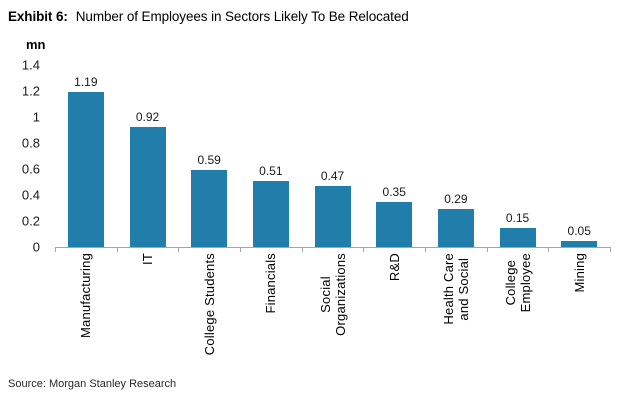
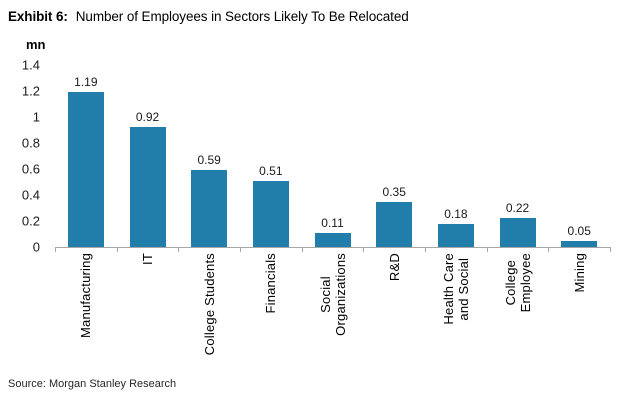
Social Organizations: 0.47 -> 0.11
Health Care and Social: 0.29 -> 0.18
College Employee: 0.15 -> 0.22
